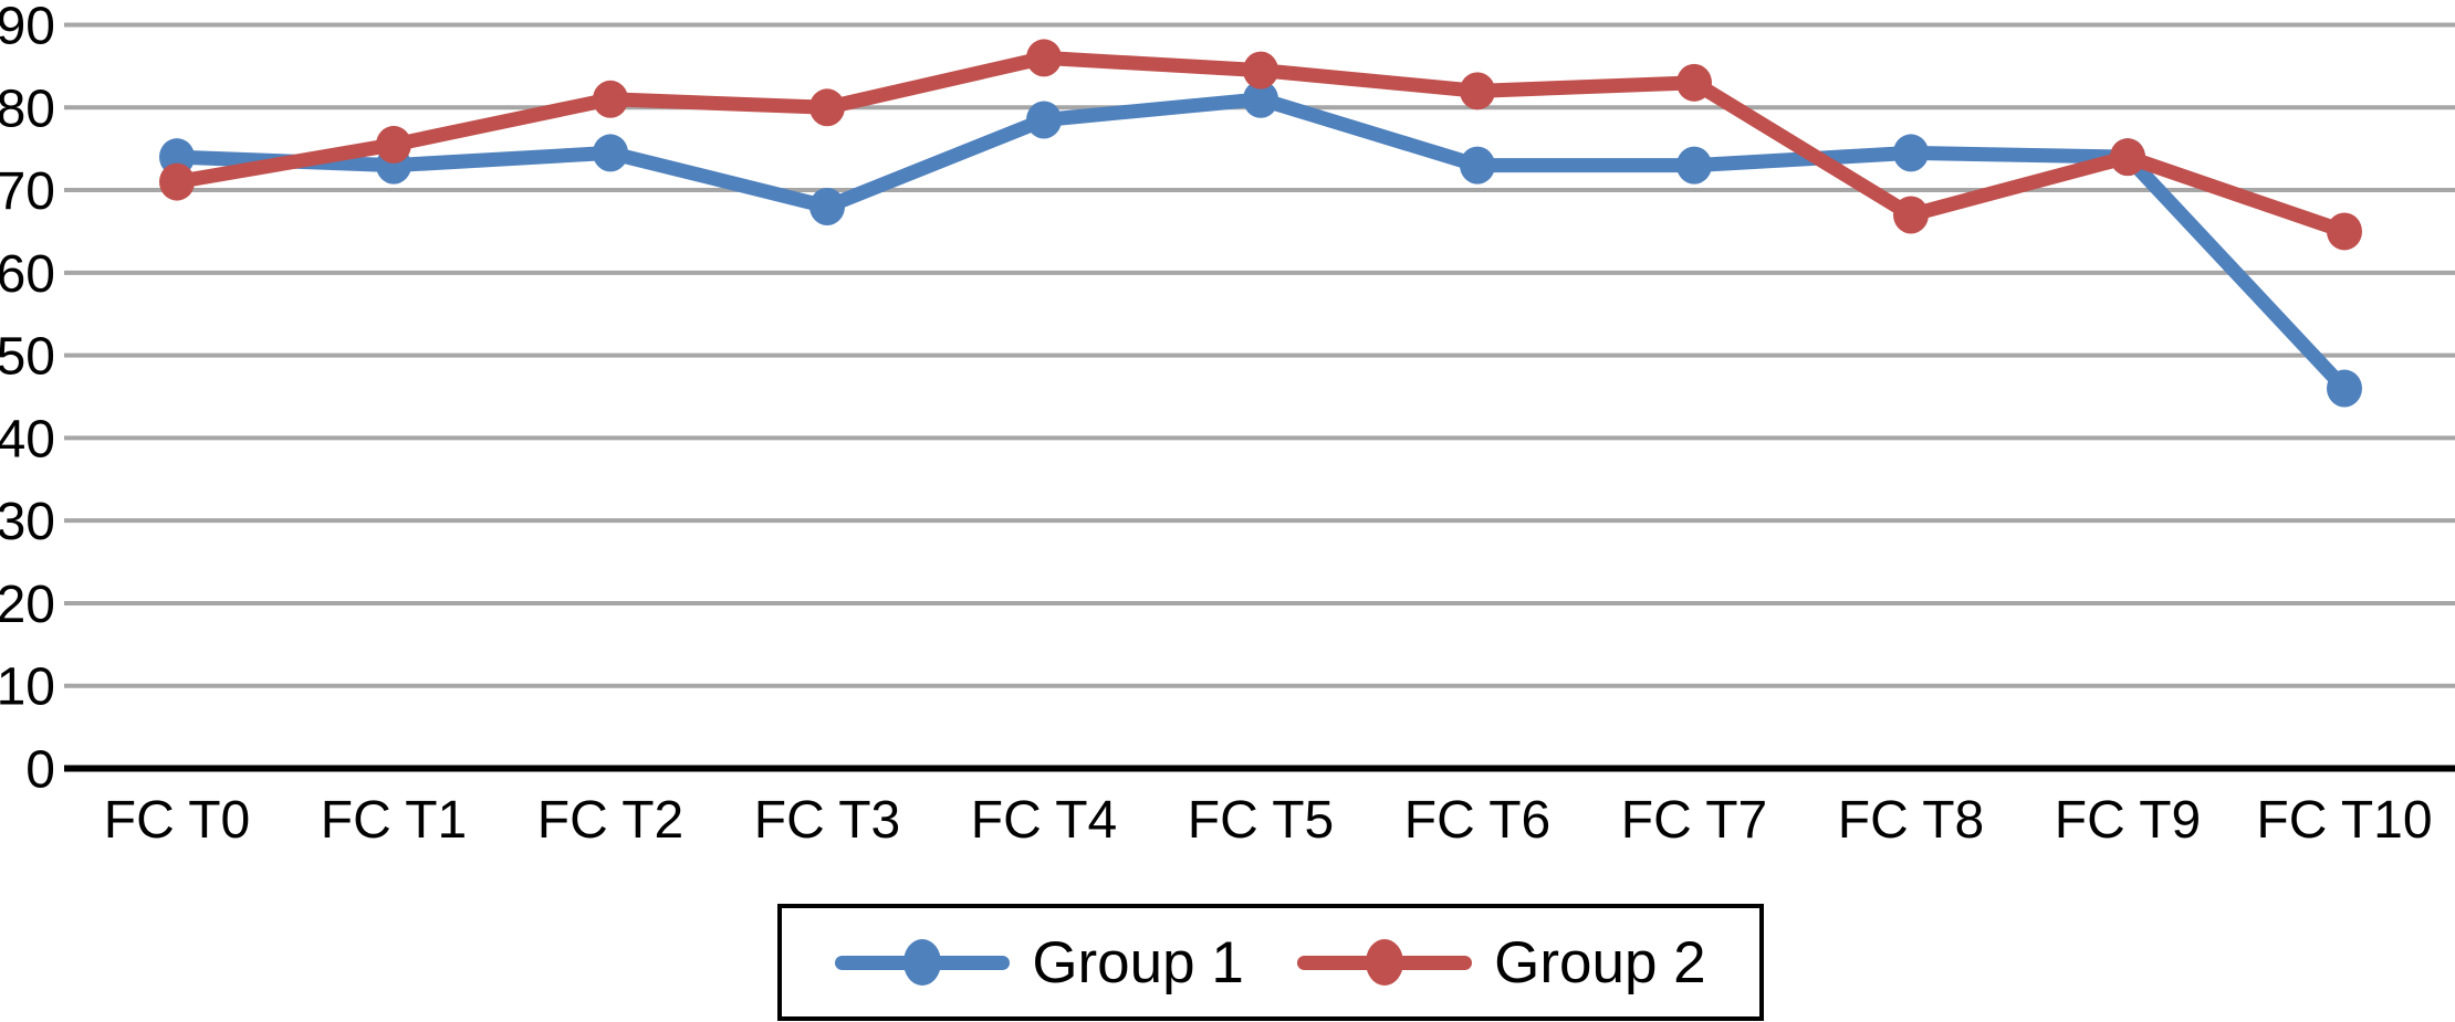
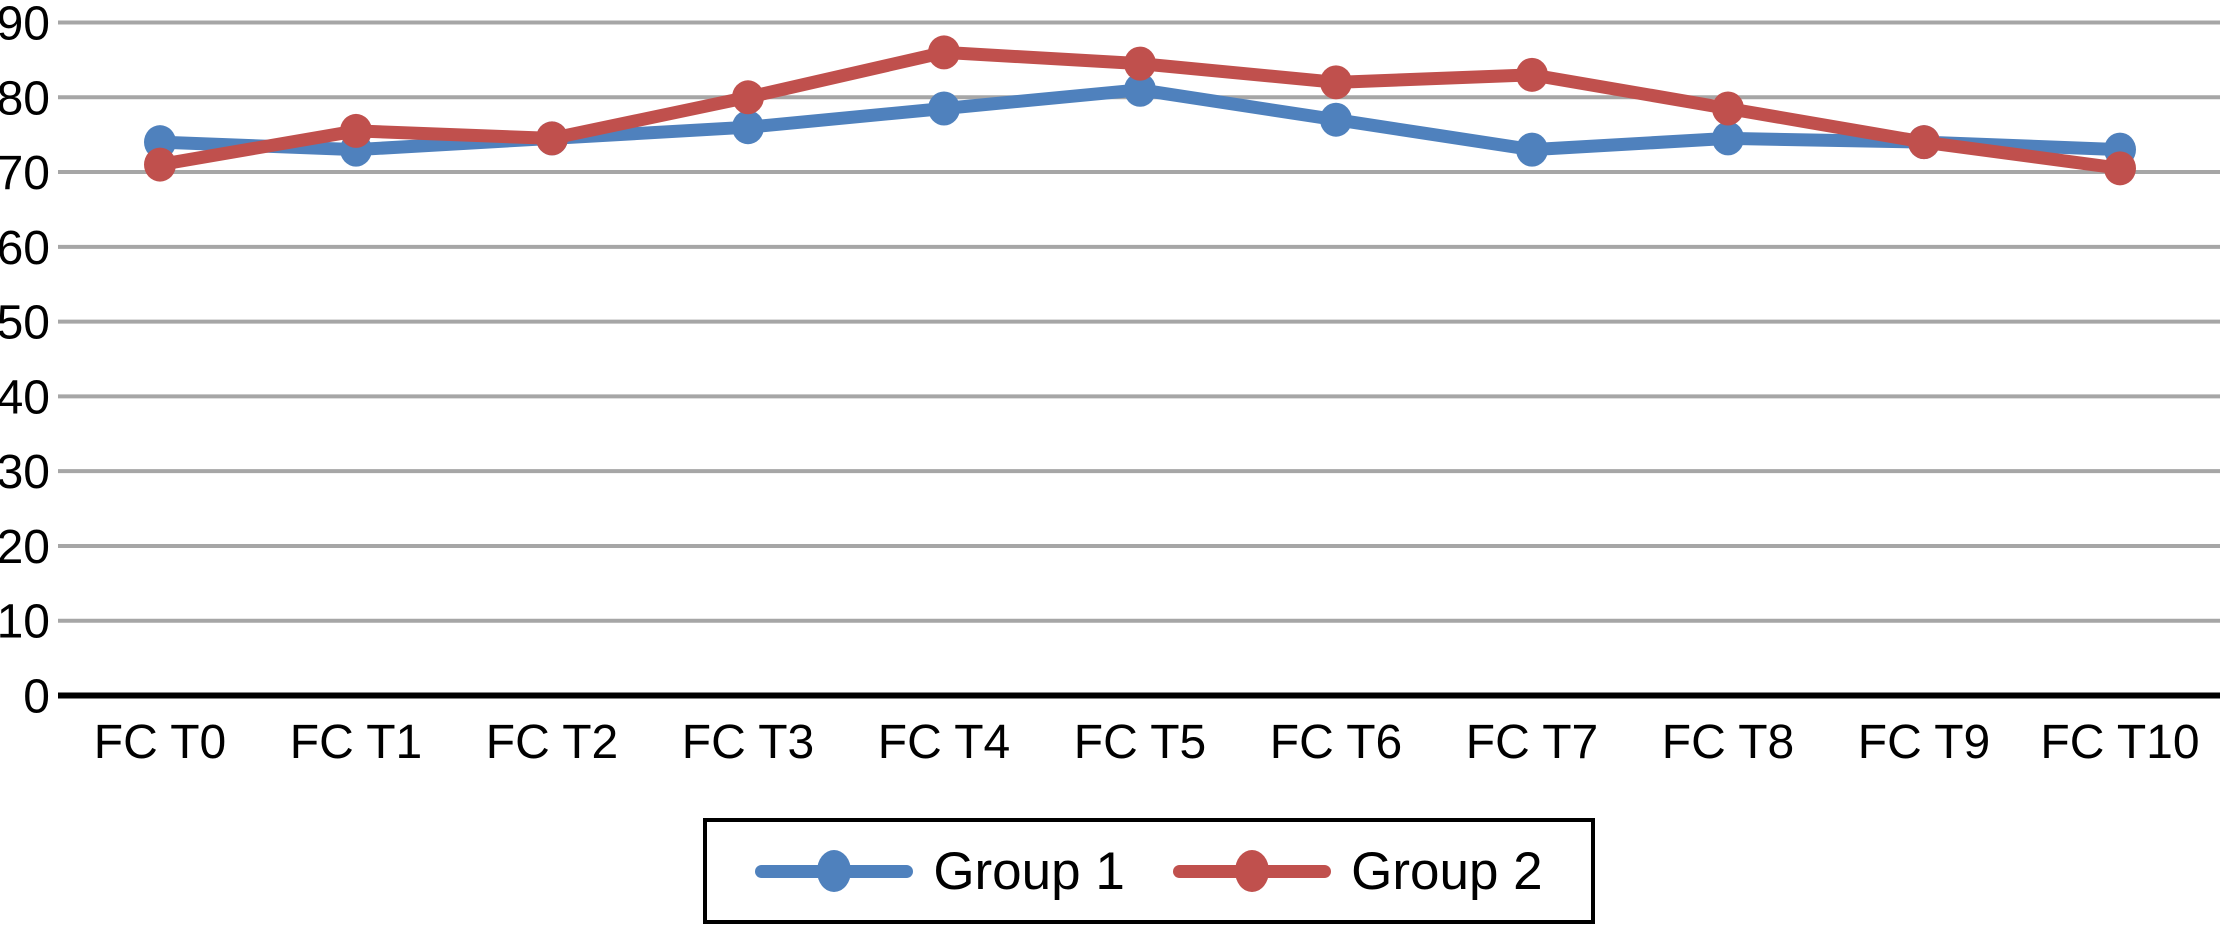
Group 2/FC T2: 81 -> 74
Group 1/FC T3: 68 -> 76
Group 1/FC T6: 73 -> 77
Group 2/FC T8: 67 -> 78
Group 1/FC T10: 46 -> 73
Group 2/FC T10: 65 -> 70
